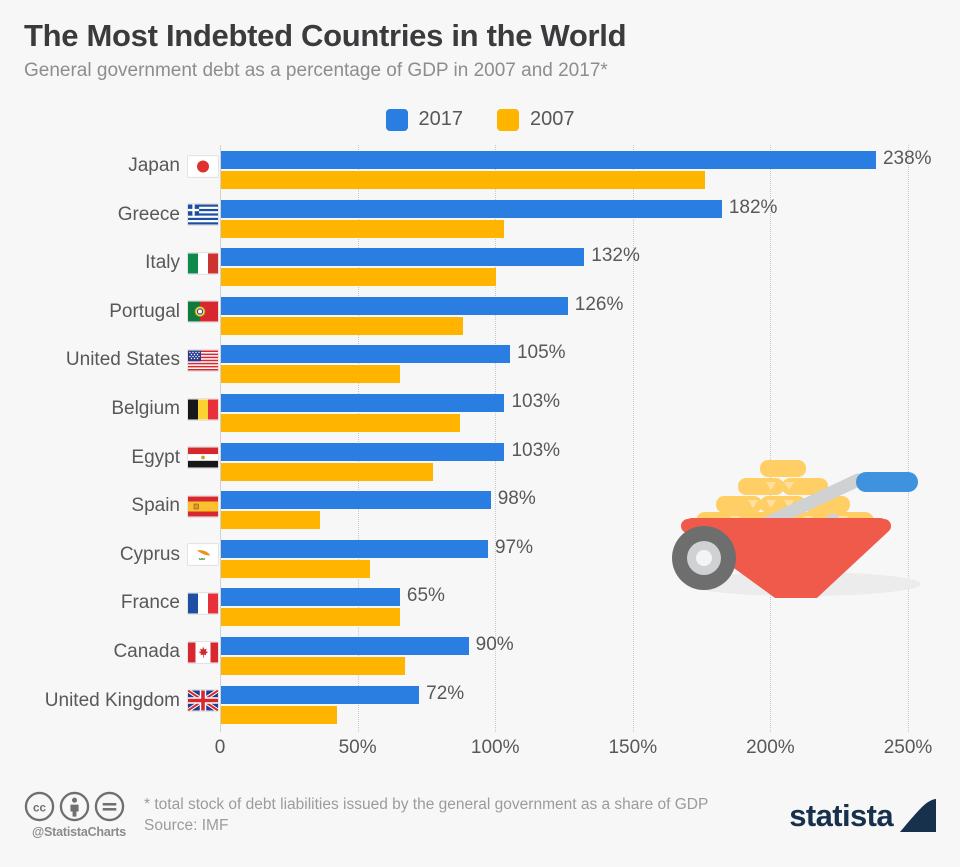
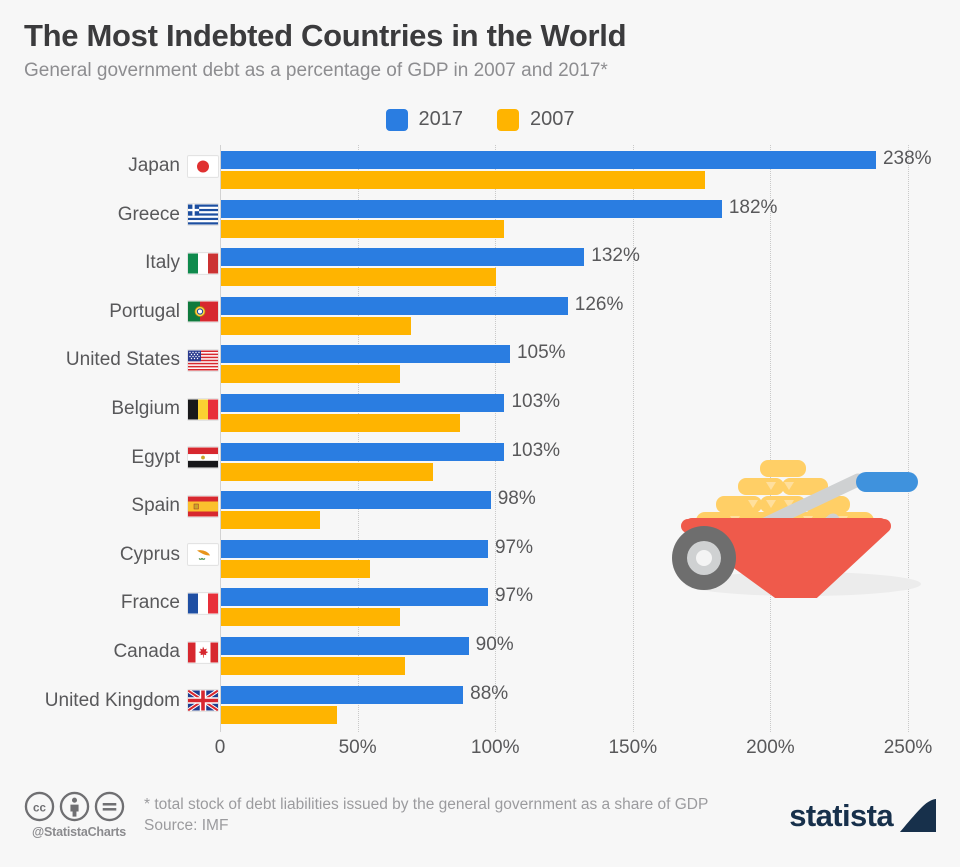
2007/Portugal: 88% -> 69%
2017/France: 65% -> 97%
2017/United Kingdom: 72% -> 88%
